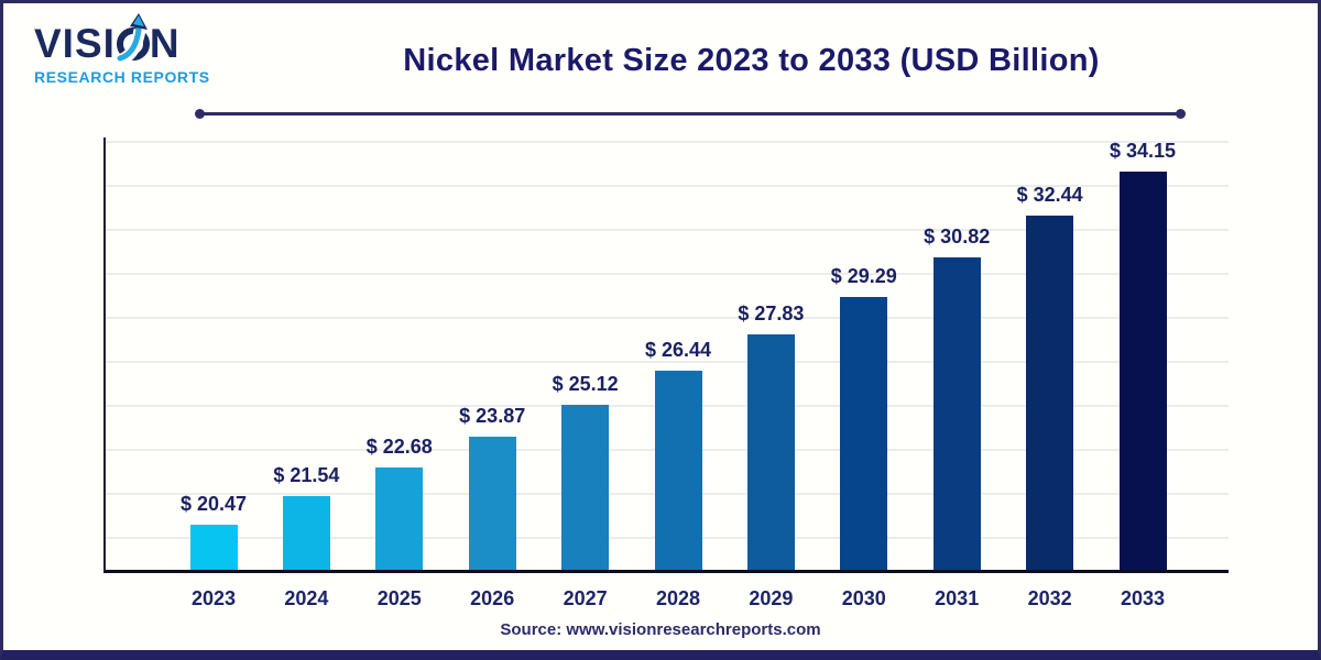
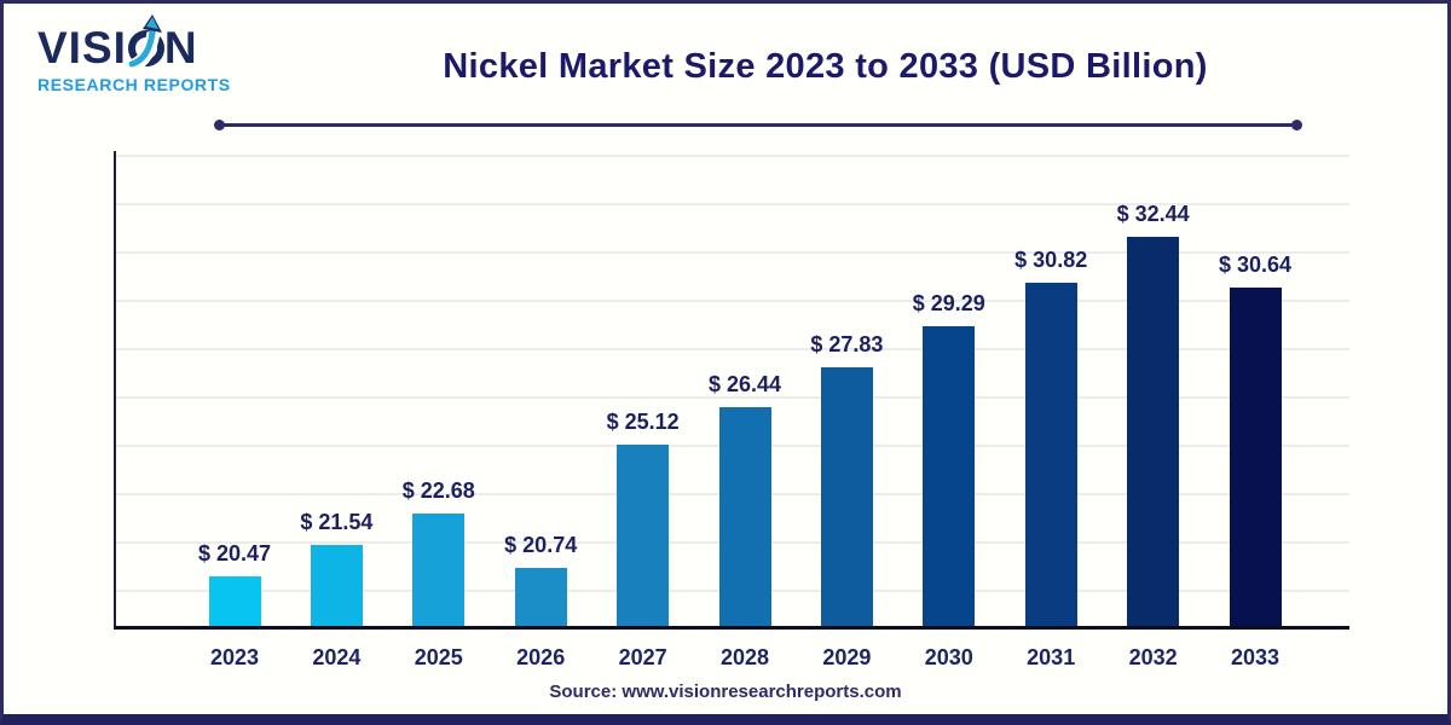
2026: 23.87 -> 20.74
2033: 34.15 -> 30.64
